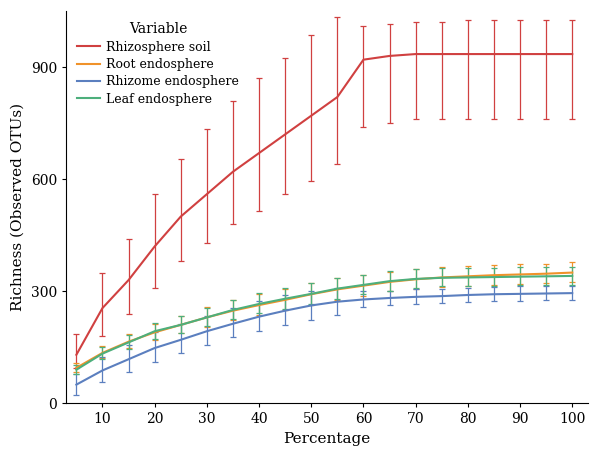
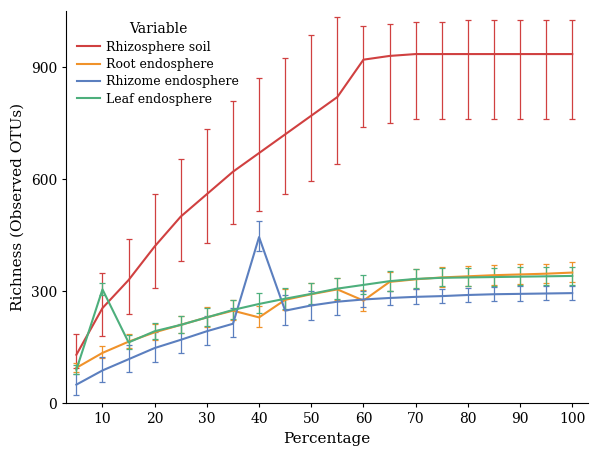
Leaf endosphere/10: 133 -> 305
Root endosphere/40: 263 -> 230
Rhizome endosphere/40: 232 -> 445
Root endosphere/60: 315 -> 275
